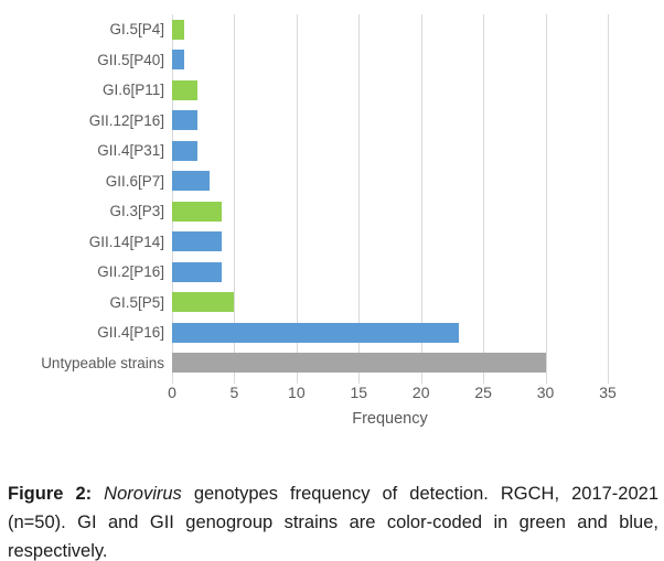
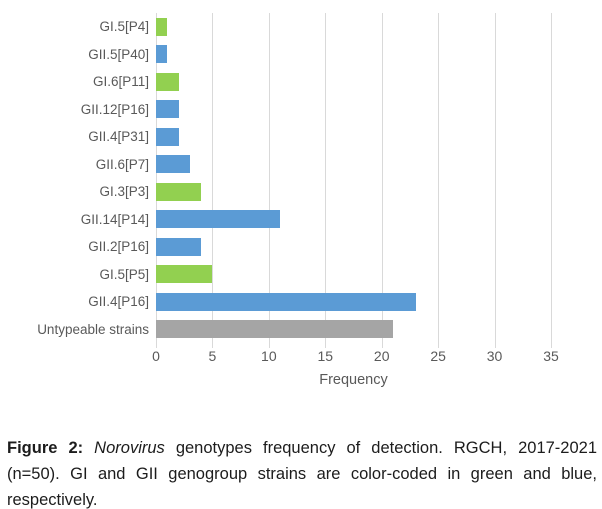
GII.14[P14]: 4 -> 11
Untypeable strains: 30 -> 21
